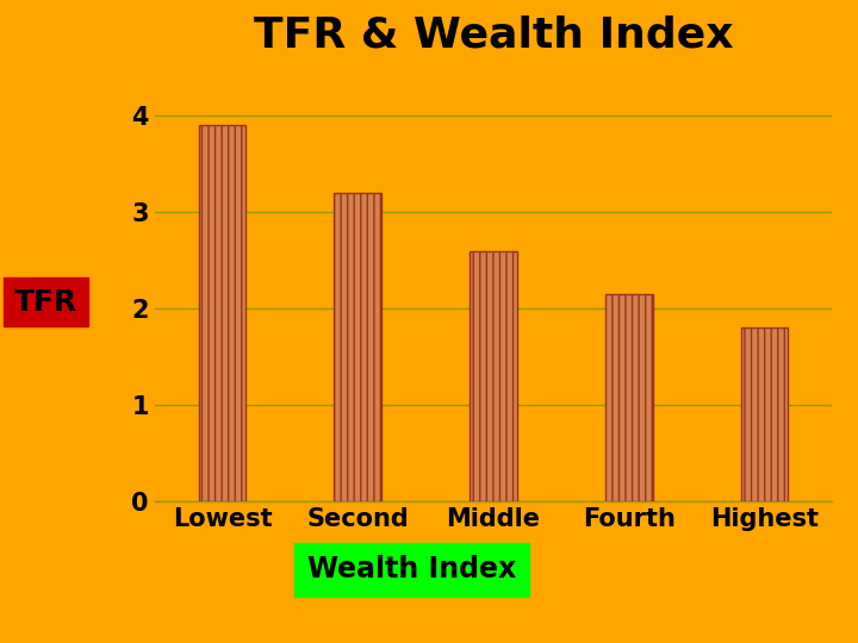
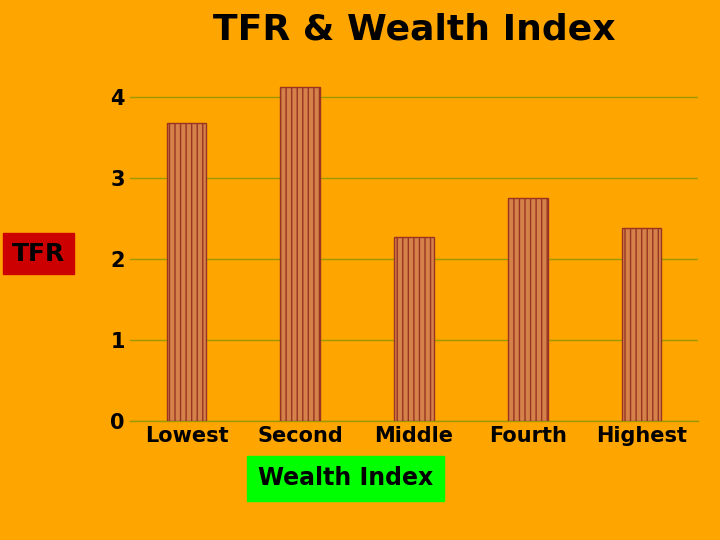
Lowest: 3.90 -> 3.68
Second: 3.20 -> 4.12
Middle: 2.60 -> 2.28
Fourth: 2.15 -> 2.76
Highest: 1.80 -> 2.38
